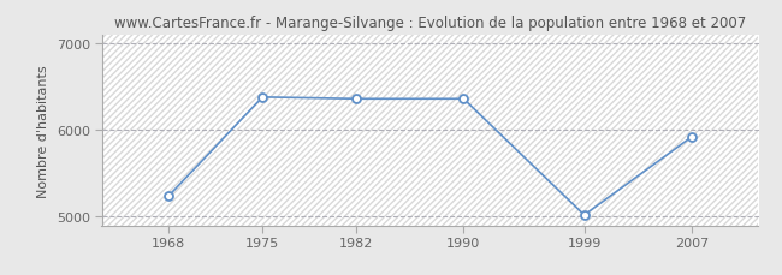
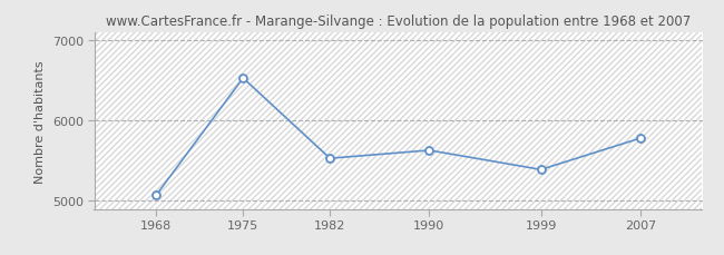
1968: 5240 -> 5070
1975: 6380 -> 6530
1982: 6360 -> 5530
1990: 6360 -> 5630
1999: 5020 -> 5390
2007: 5920 -> 5780
